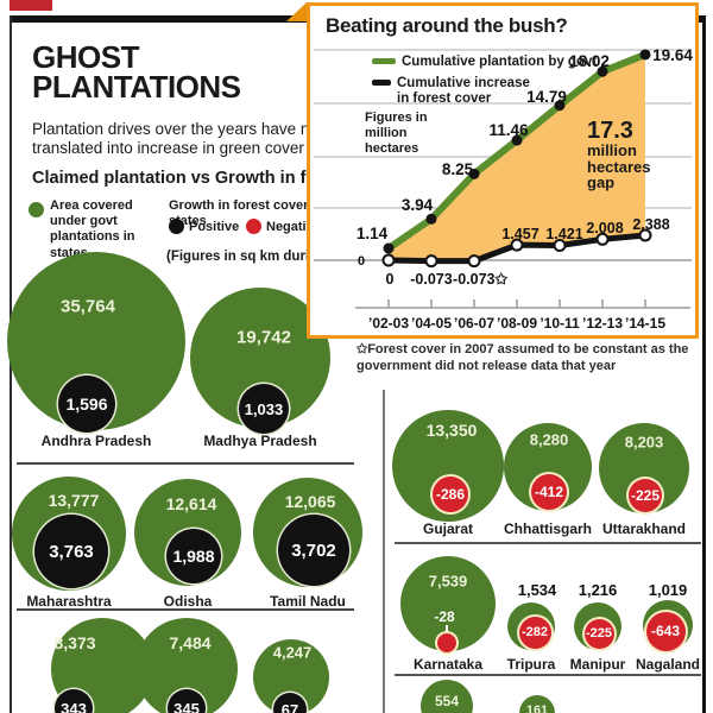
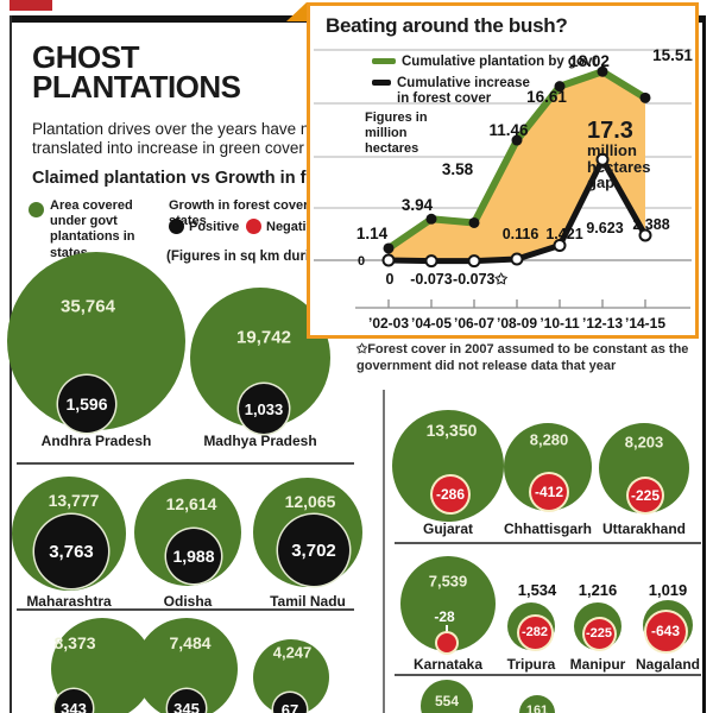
Cumulative plantation by govt/’06-07: 8.25 -> 3.58
Cumulative increase in forest cover/’08-09: 1.457 -> 0.116
Cumulative plantation by govt/’10-11: 14.79 -> 16.61
Cumulative increase in forest cover/’12-13: 2.008 -> 9.623
Cumulative plantation by govt/’14-15: 19.64 -> 15.51
